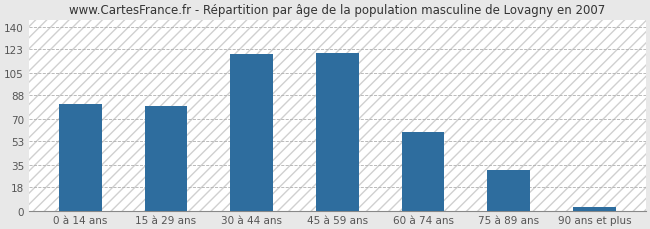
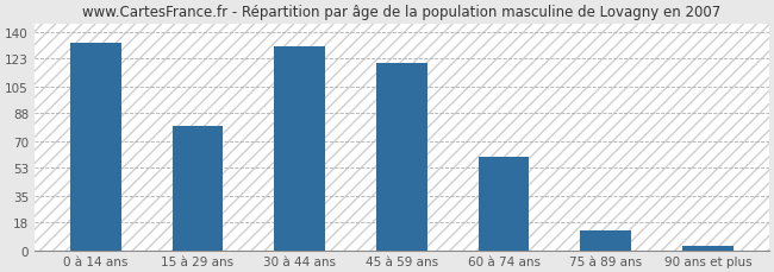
0 à 14 ans: 81 -> 133
30 à 44 ans: 119 -> 131
75 à 89 ans: 31 -> 13
